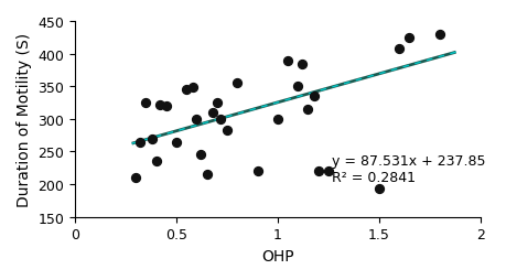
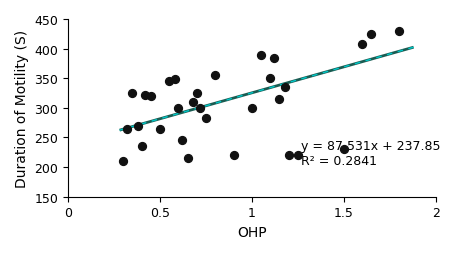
1.5: 194 -> 230
